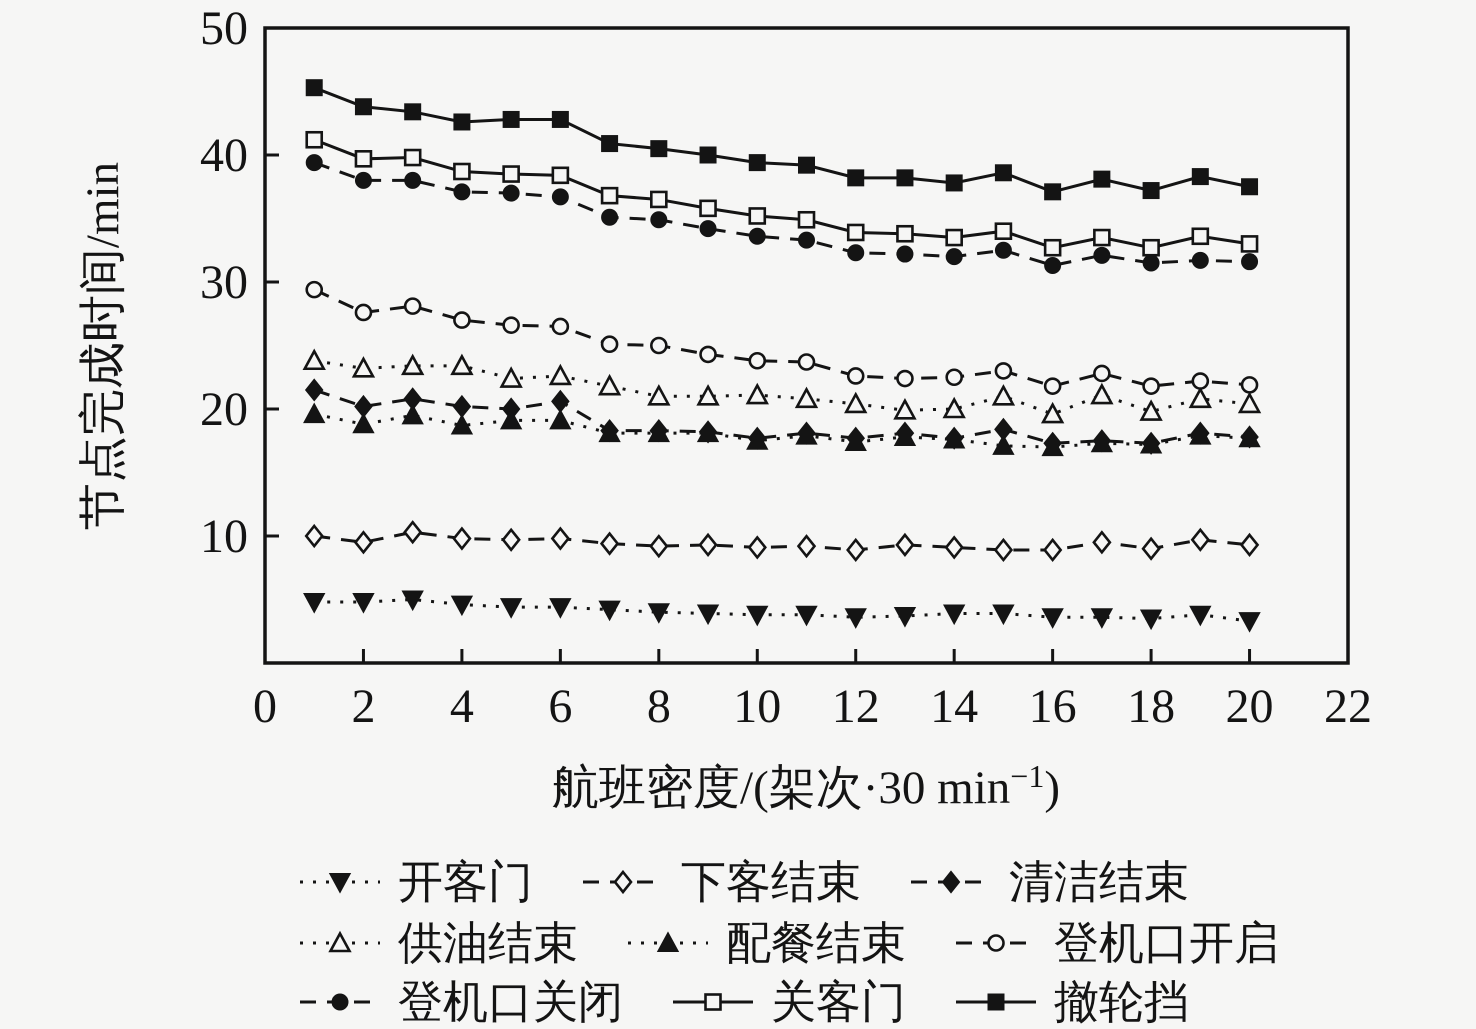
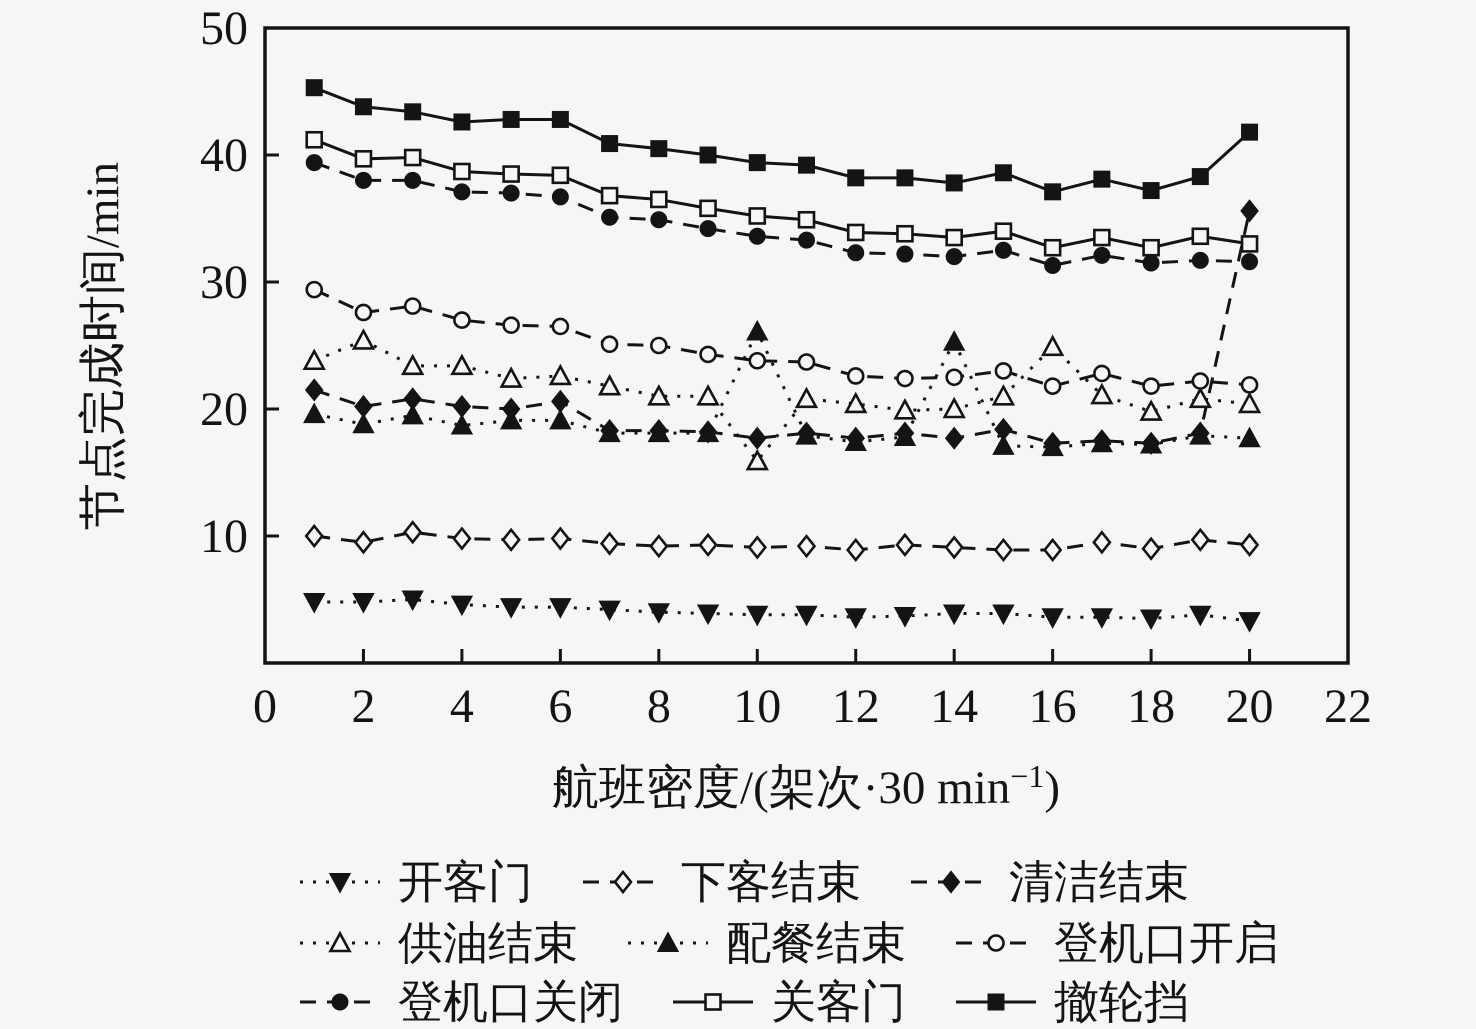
供油结束/2: 23.2 -> 25.4
供油结束/10: 21.1 -> 15.9
配餐结束/10: 17.5 -> 26.1
配餐结束/14: 17.6 -> 25.3
供油结束/16: 19.6 -> 24.9
清洁结束/20: 17.8 -> 35.6
撤轮挡/20: 37.5 -> 41.8
